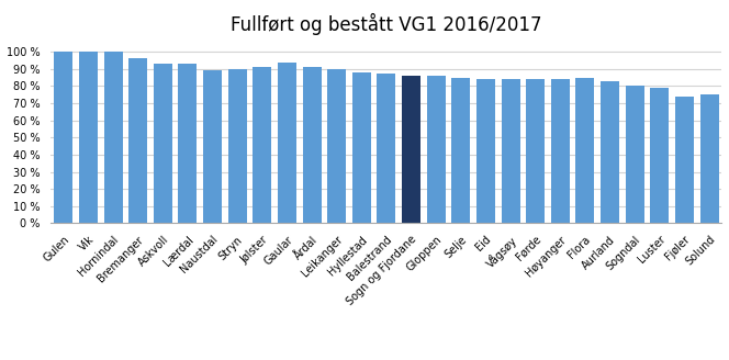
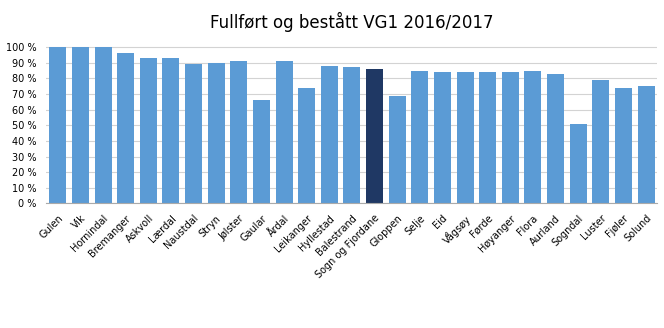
Gaular: 94 % -> 66 %
Leikanger: 90 % -> 74 %
Gloppen: 86 % -> 69 %
Sogndal: 80 % -> 51 %
